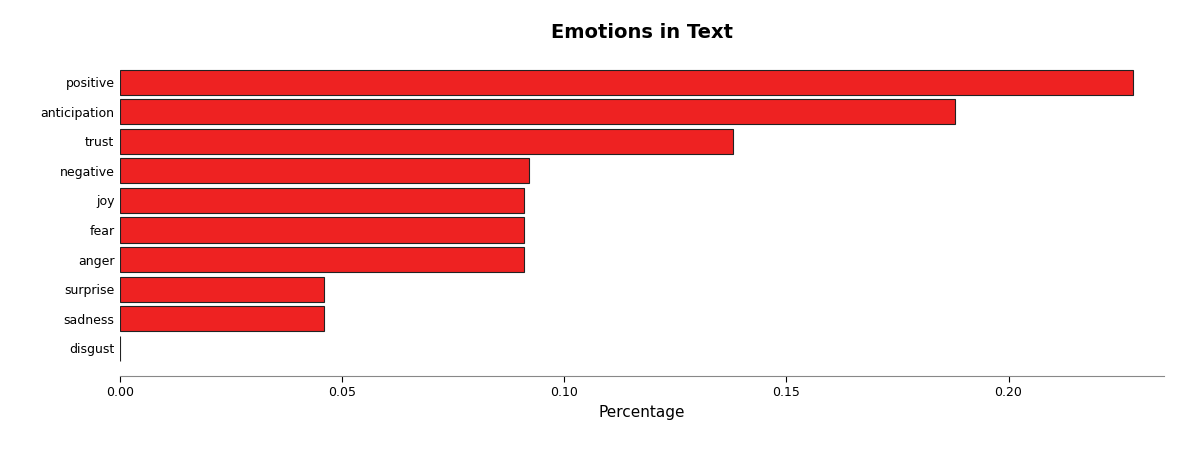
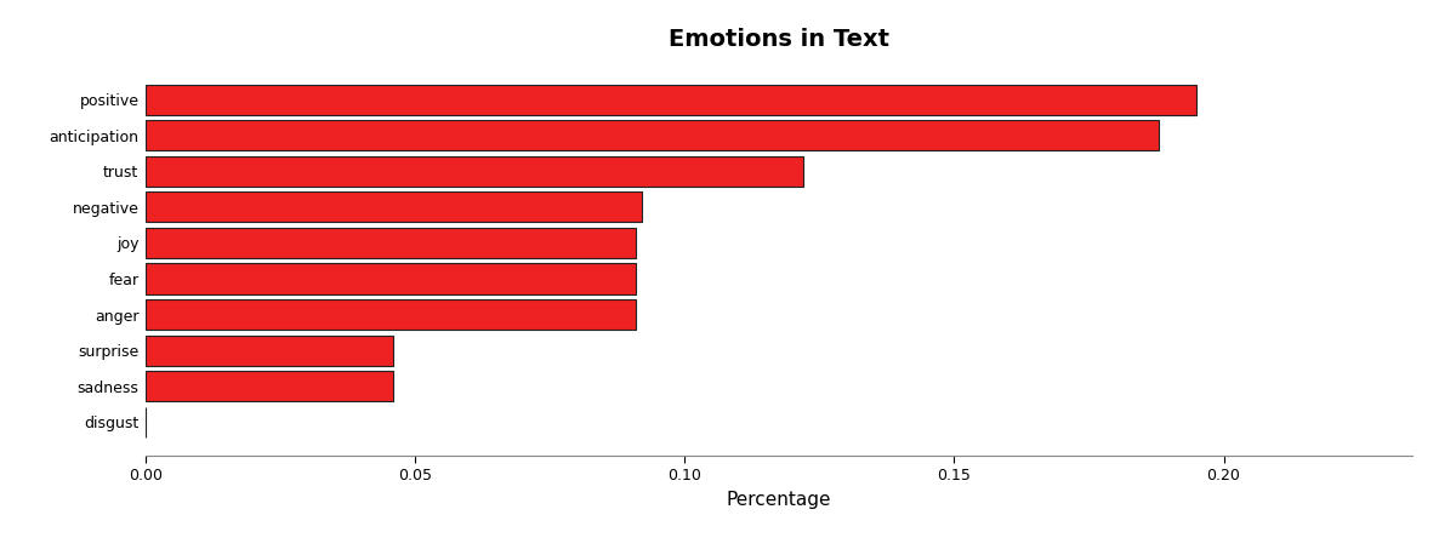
positive: 0.228 -> 0.195
trust: 0.138 -> 0.122
